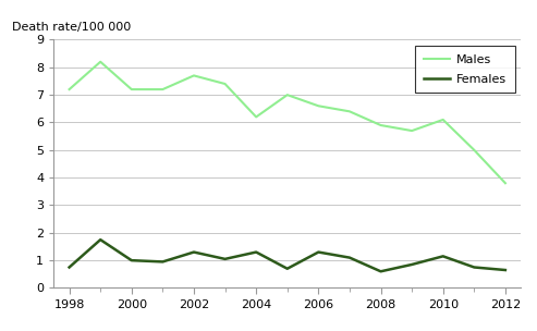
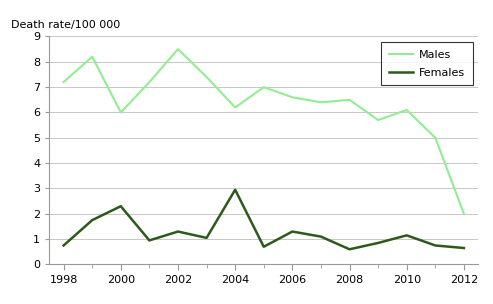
Males/2000: 7.2 -> 6.0
Females/2000: 1.00 -> 2.30
Males/2002: 7.7 -> 8.5
Females/2004: 1.30 -> 2.95
Males/2008: 5.9 -> 6.5
Males/2012: 3.8 -> 2.0
